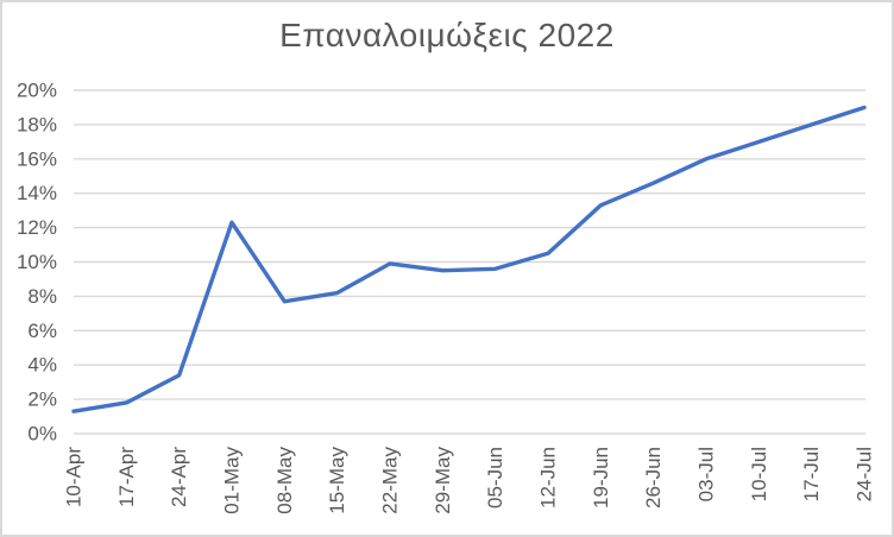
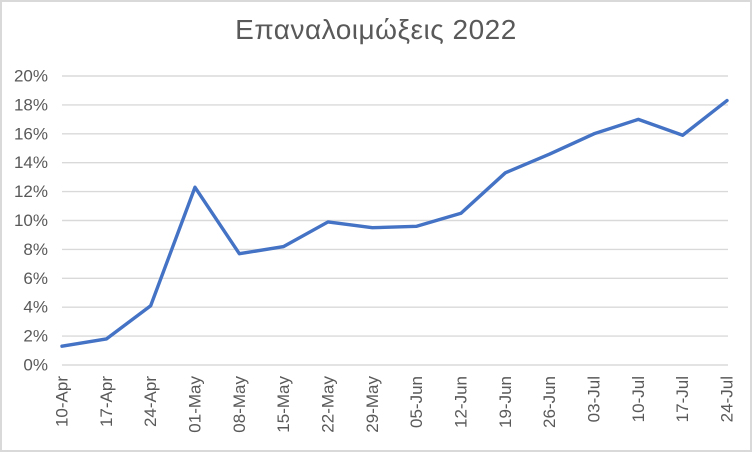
24-Apr: 3.4% -> 4.1%
17-Jul: 18.0% -> 15.9%
24-Jul: 19.0% -> 18.3%
